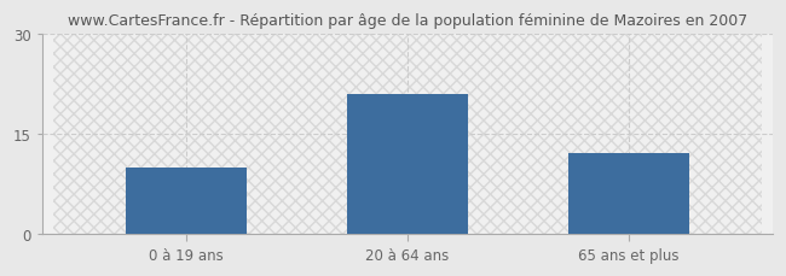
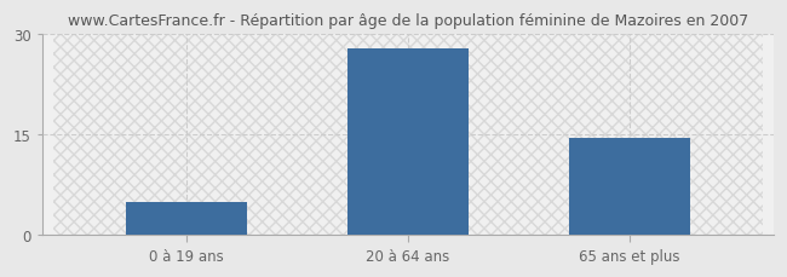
0 à 19 ans: 10.0 -> 5.0
20 à 64 ans: 21.0 -> 28.0
65 ans et plus: 12.2 -> 14.5
